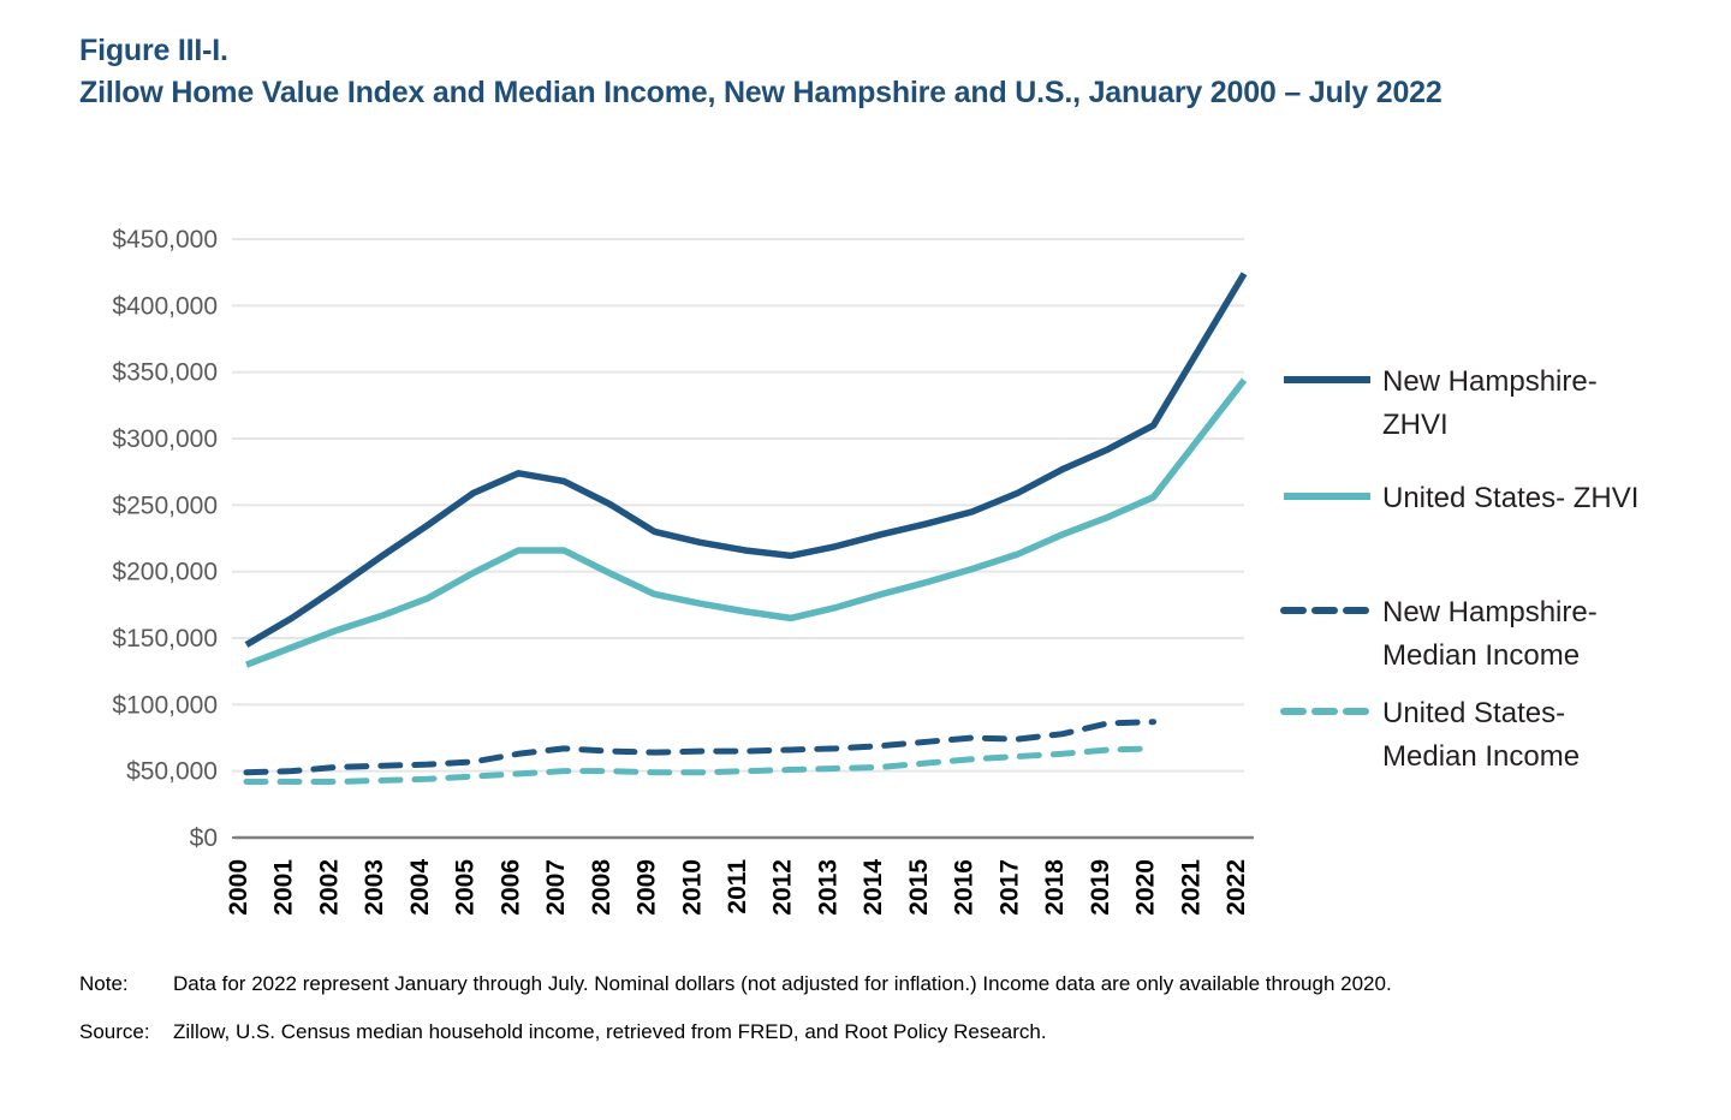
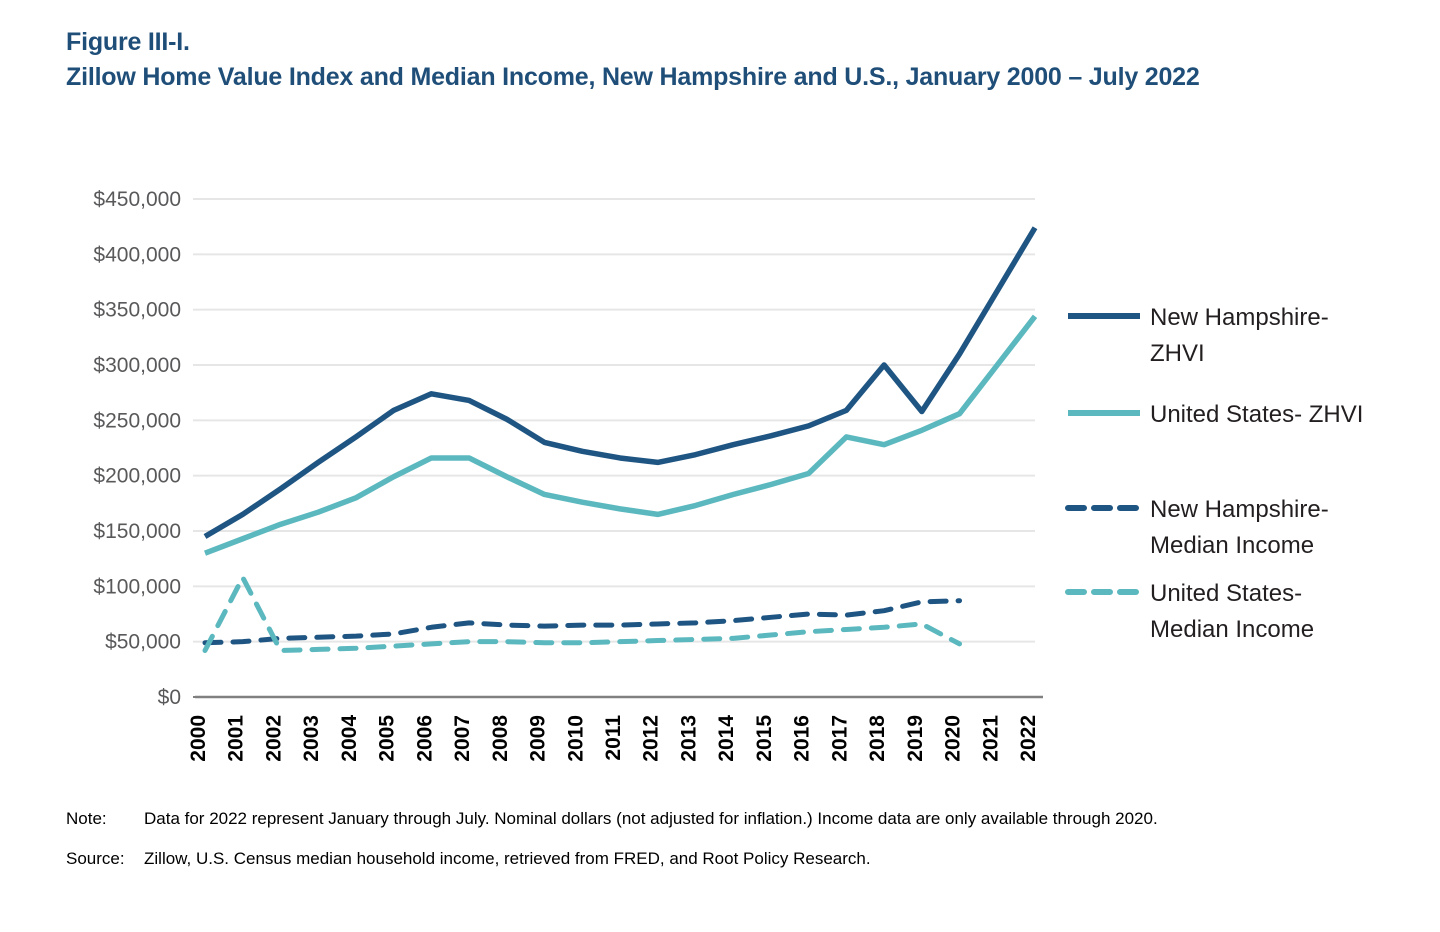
United States- Median Income/2001: $42000 -> $108000
United States- ZHVI/2017: $213000 -> $235000
New Hampshire- ZHVI/2018: $277000 -> $300000
New Hampshire- ZHVI/2019: $292000 -> $258000
United States- Median Income/2020: $67000 -> $48000
